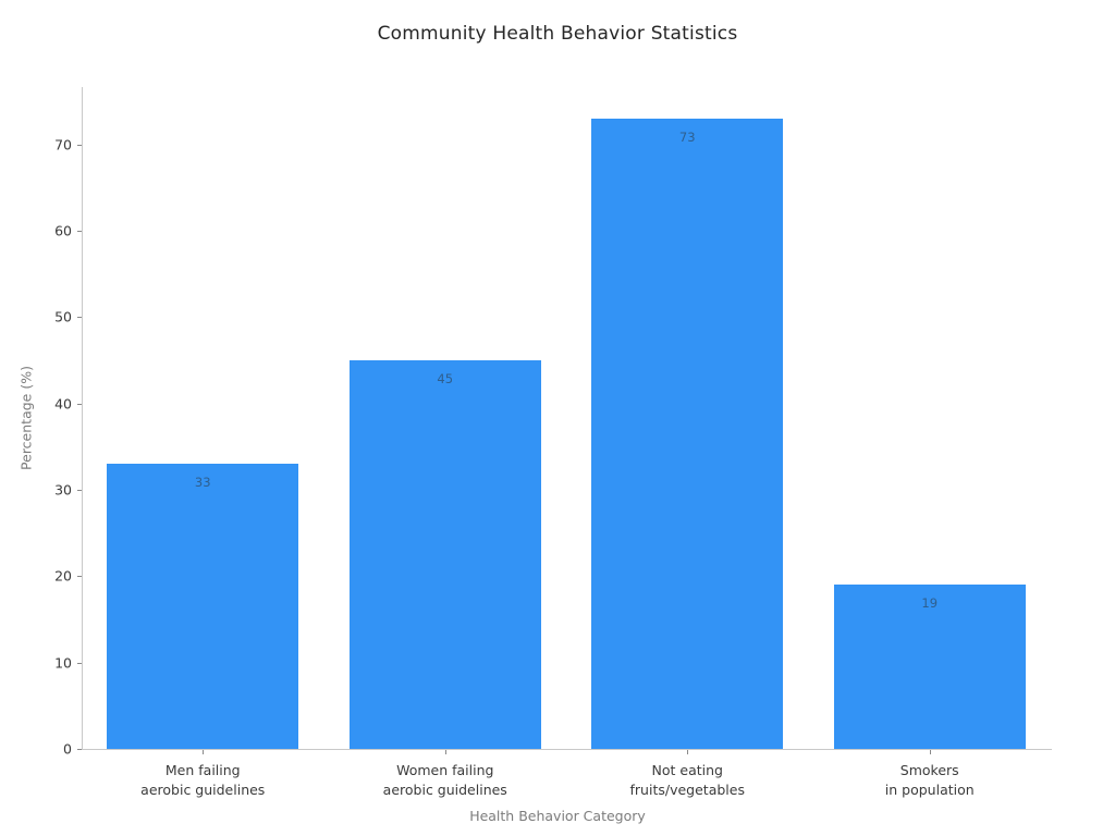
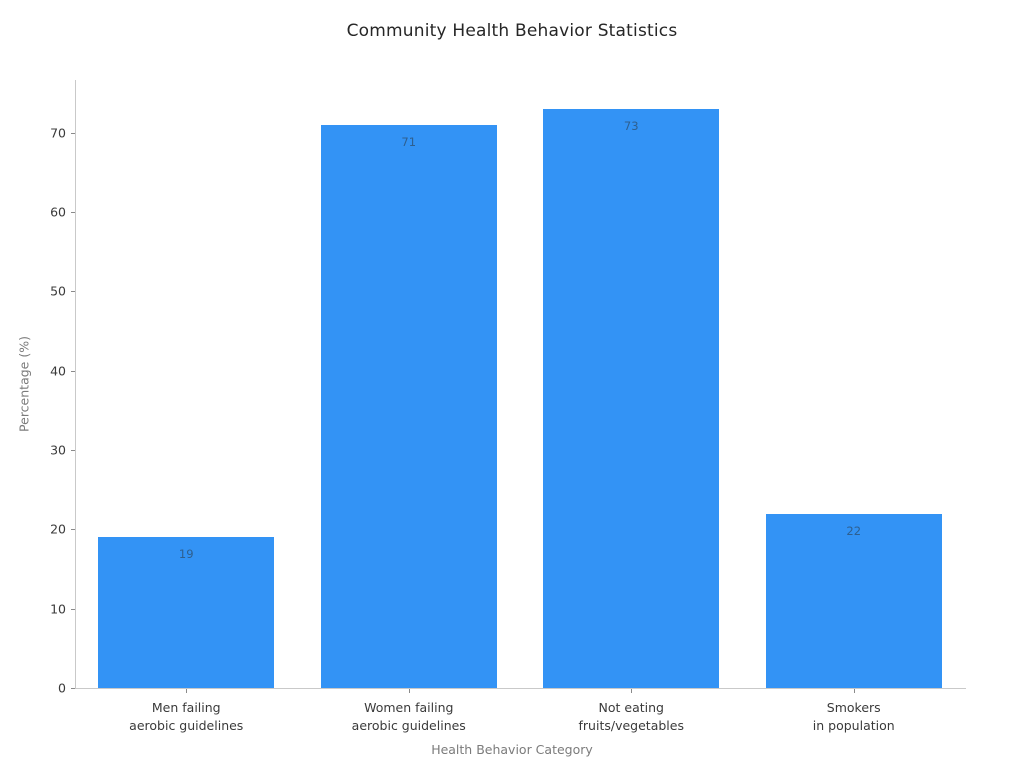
Men failing aerobic guidelines: 33 -> 19
Women failing aerobic guidelines: 45 -> 71
Smokers in population: 19 -> 22
